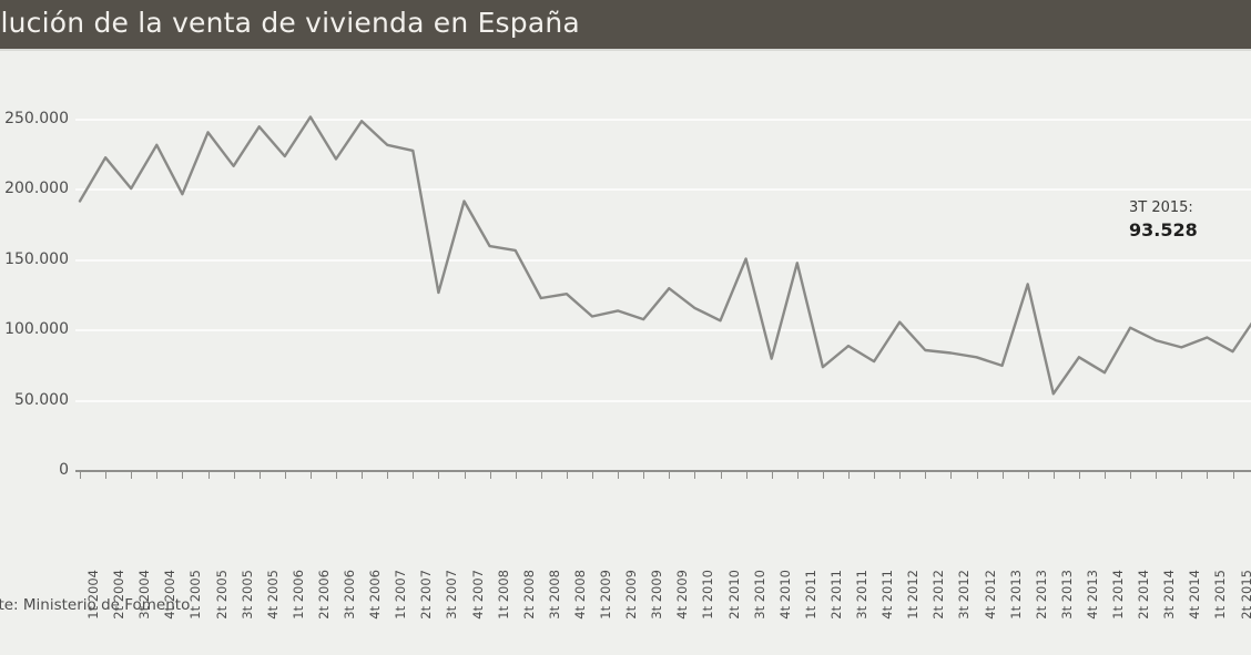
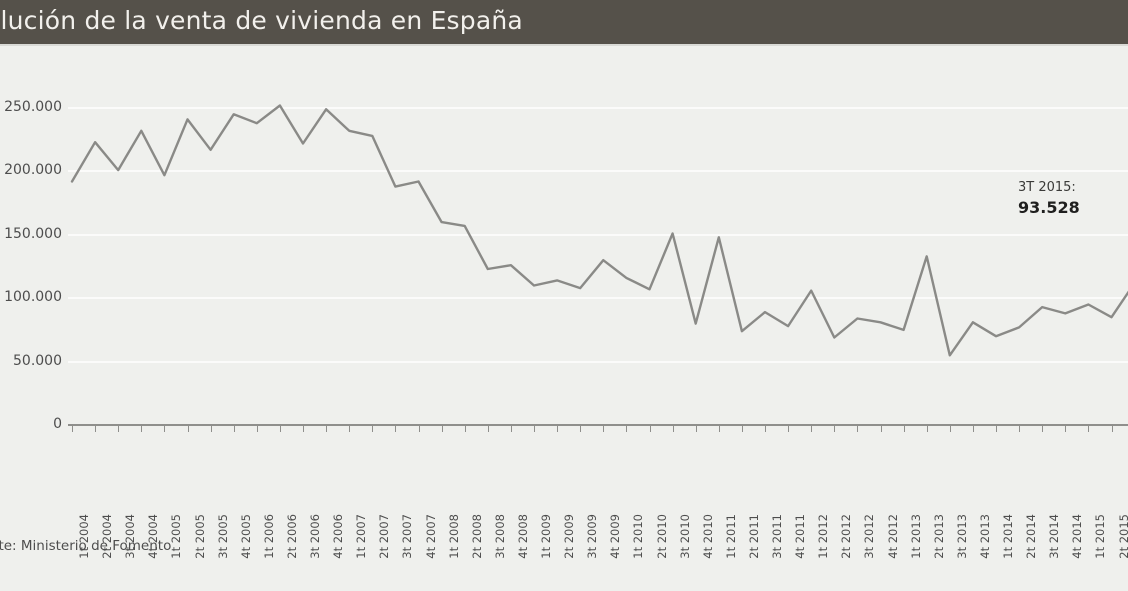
1t 2006: 224000 -> 238000
3t 2007: 127000 -> 188000
2t 2012: 86000 -> 69000
2t 2014: 102000 -> 77000
